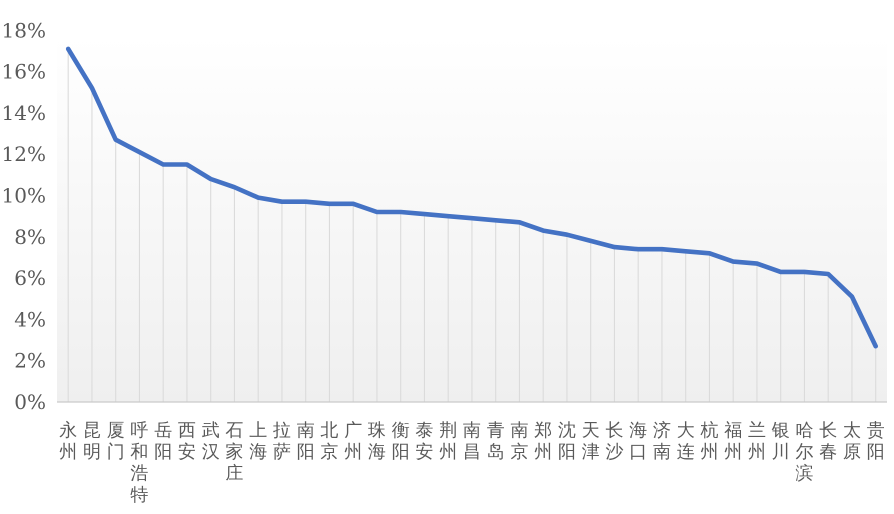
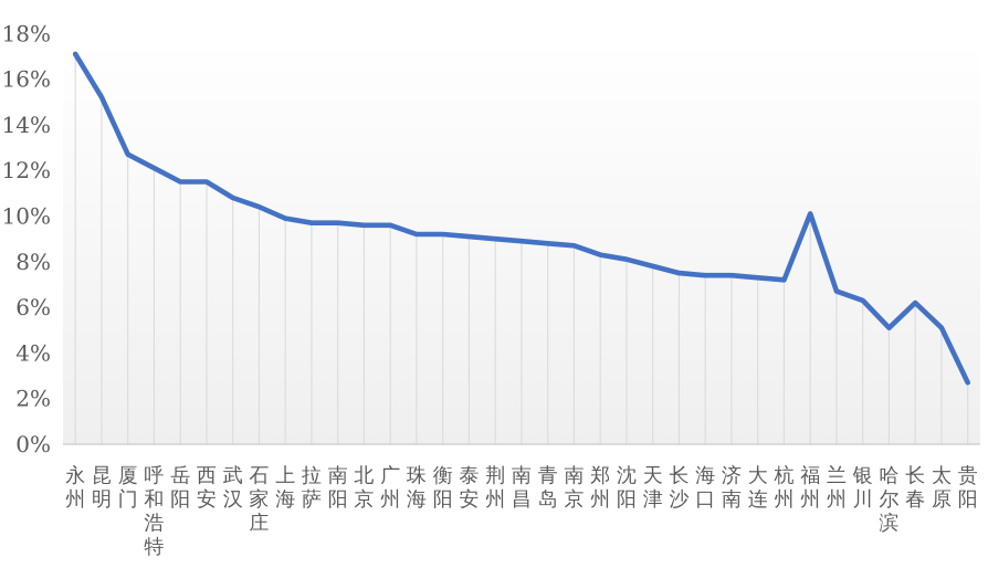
福州: 6.8% -> 10.1%
哈尔滨: 6.3% -> 5.1%
